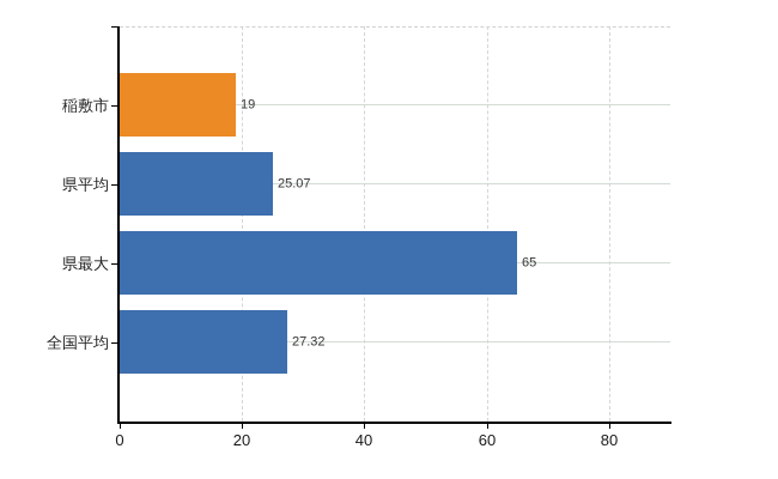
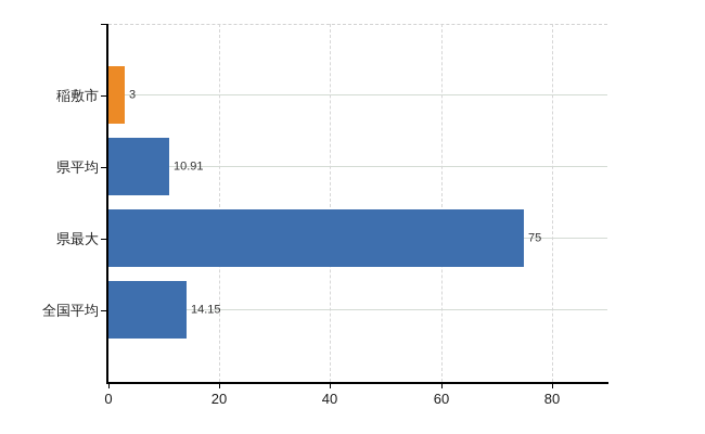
稲敷市: 19 -> 3
県平均: 25.07 -> 10.91
県最大: 65 -> 75
全国平均: 27.32 -> 14.15
